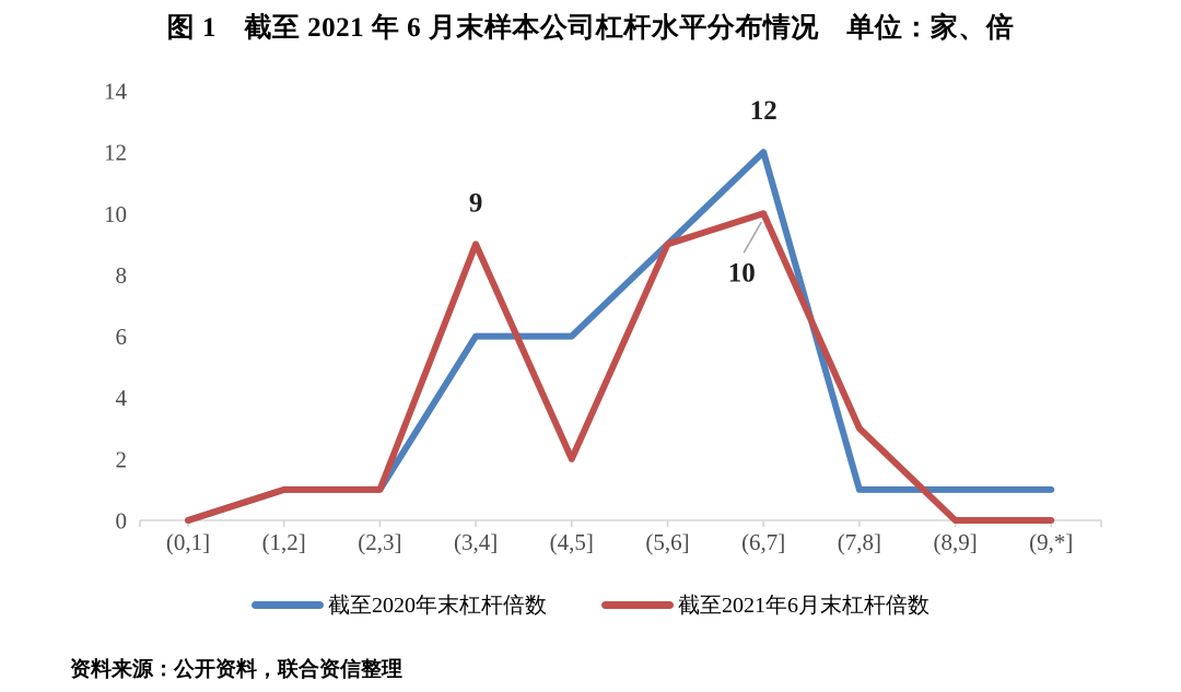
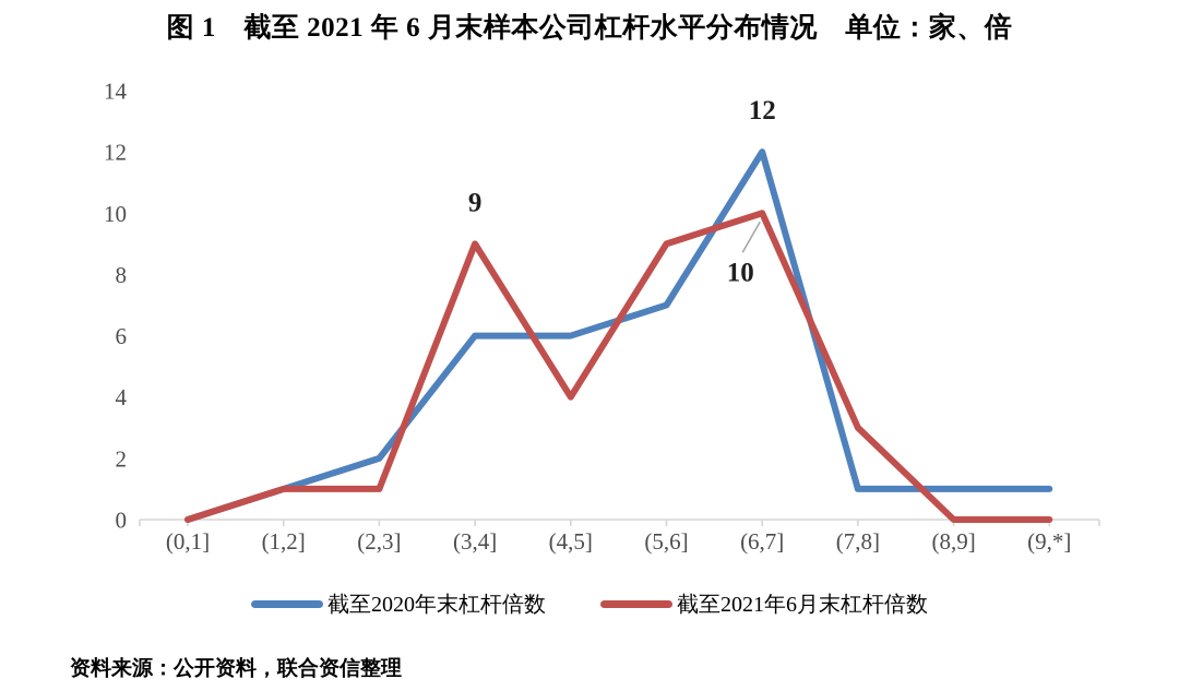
截至2020年末杠杆倍数/(2,3]: 1 -> 2
截至2021年6月末杠杆倍数/(4,5]: 2 -> 4
截至2020年末杠杆倍数/(5,6]: 9 -> 7
